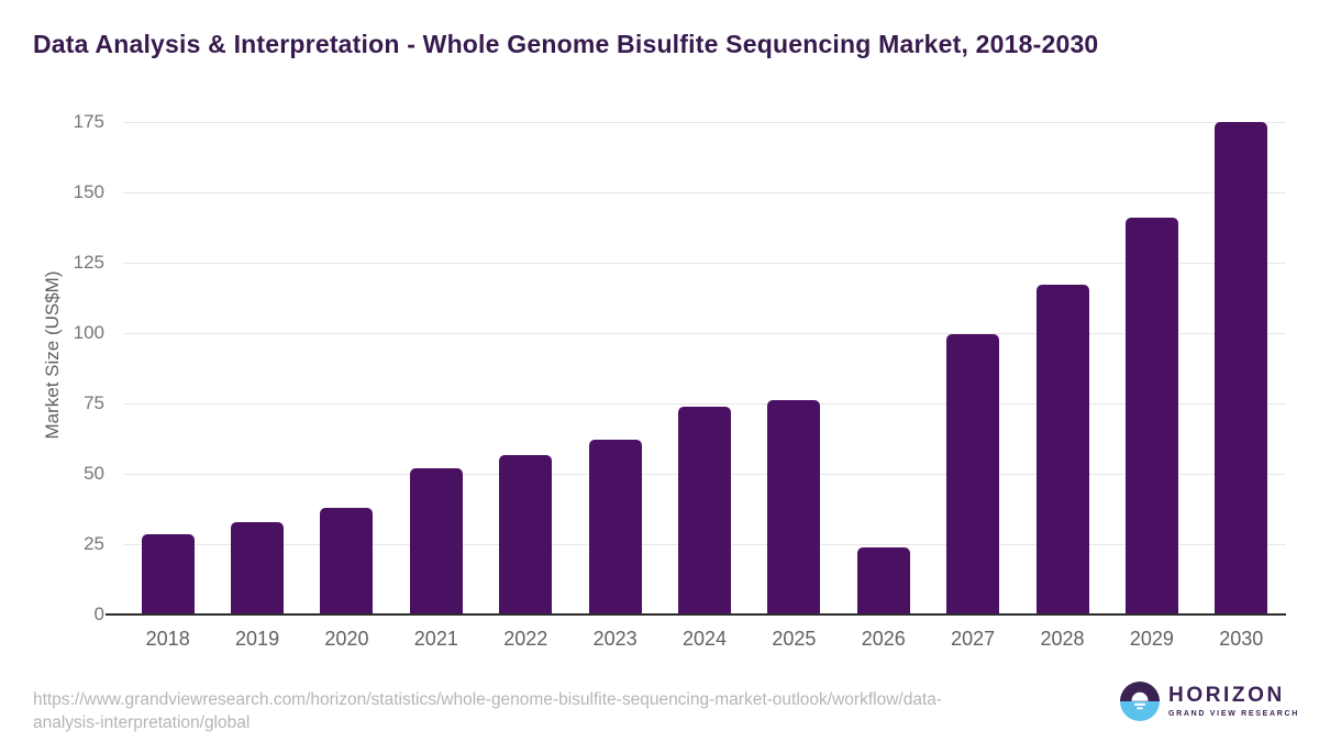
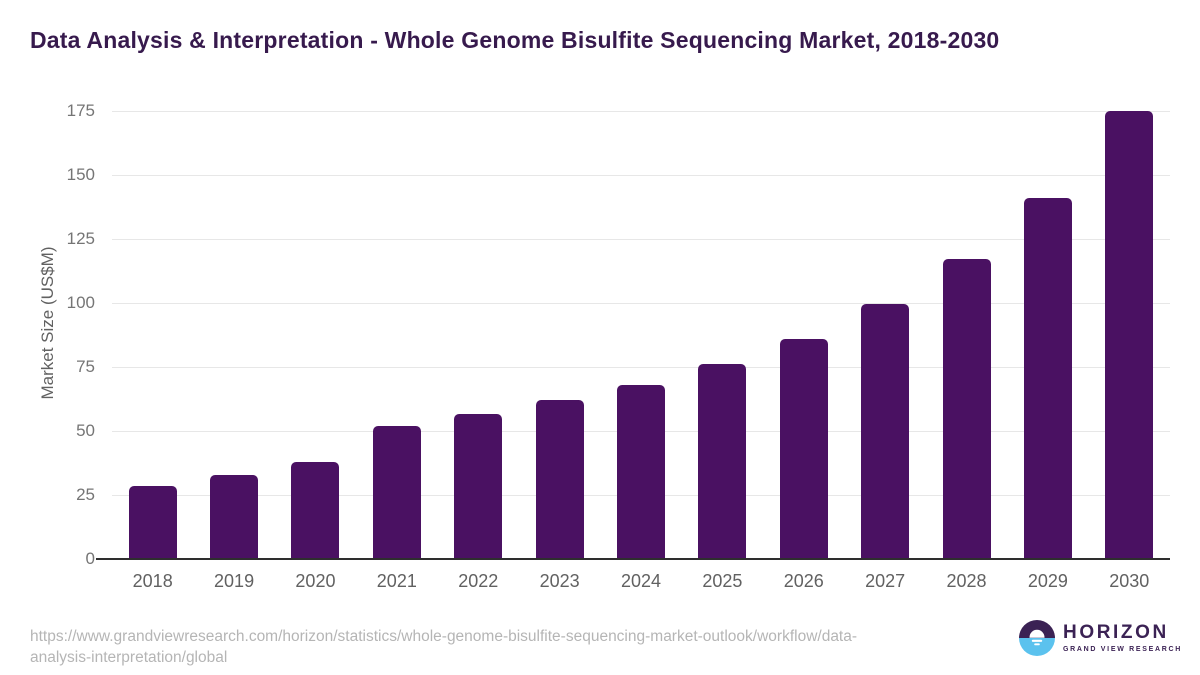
2024: 74 -> 68
2026: 24 -> 86
